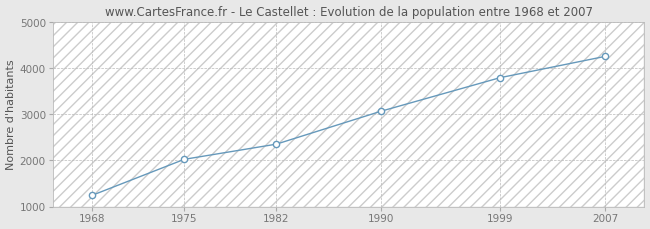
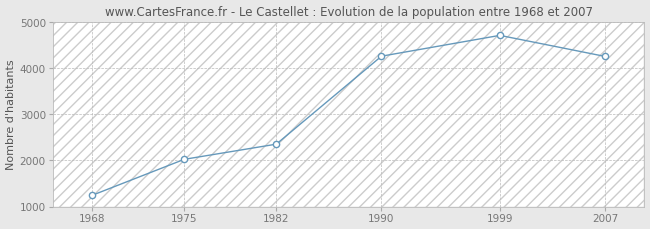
1990: 3060 -> 4250
1999: 3780 -> 4700
